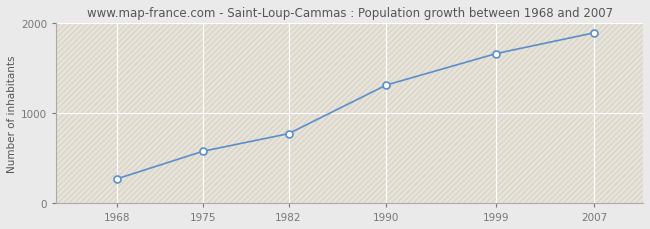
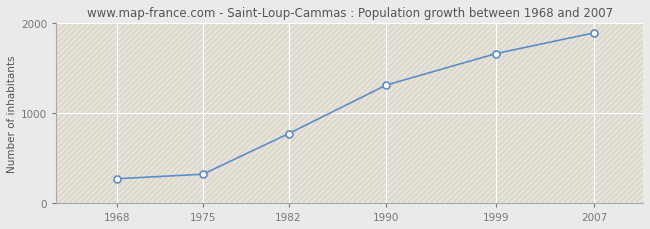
1975: 580 -> 320
